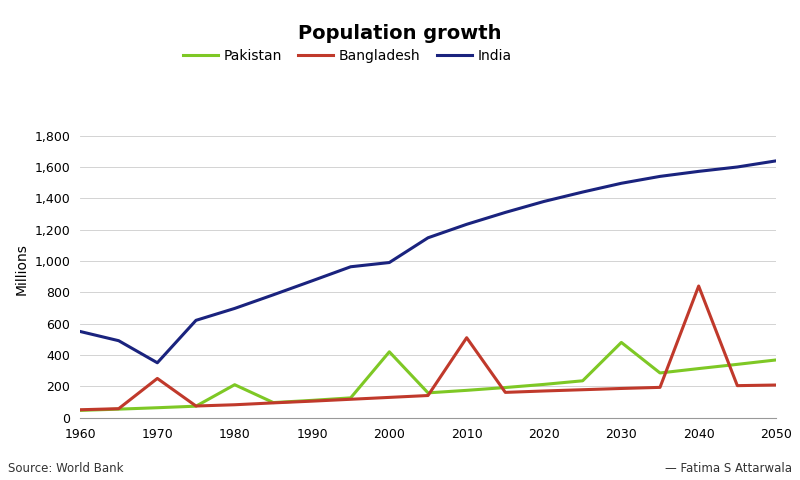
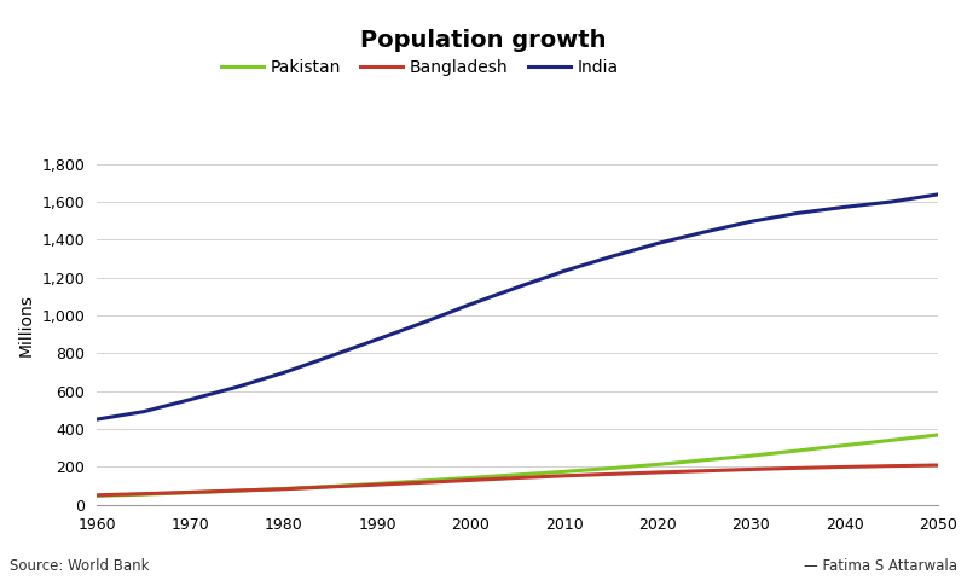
India/1960: 550 -> 450
Bangladesh/1970: 250 -> 60
India/1970: 350 -> 560
Pakistan/1980: 210 -> 80
Pakistan/2000: 420 -> 140
India/2000: 990 -> 1,060
Bangladesh/2010: 510 -> 150
Pakistan/2030: 480 -> 260
Bangladesh/2040: 840 -> 200
